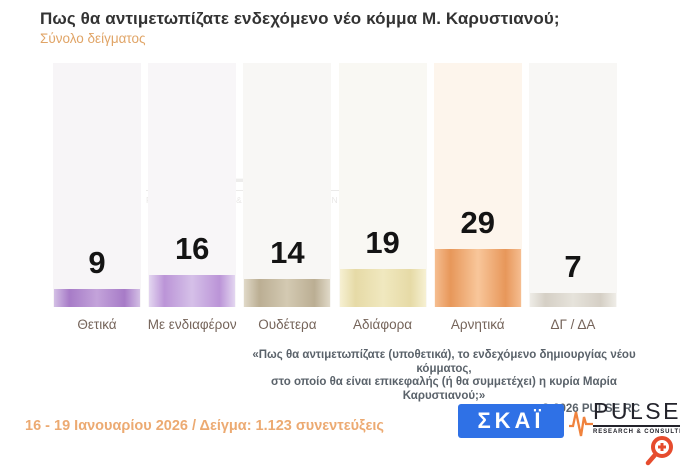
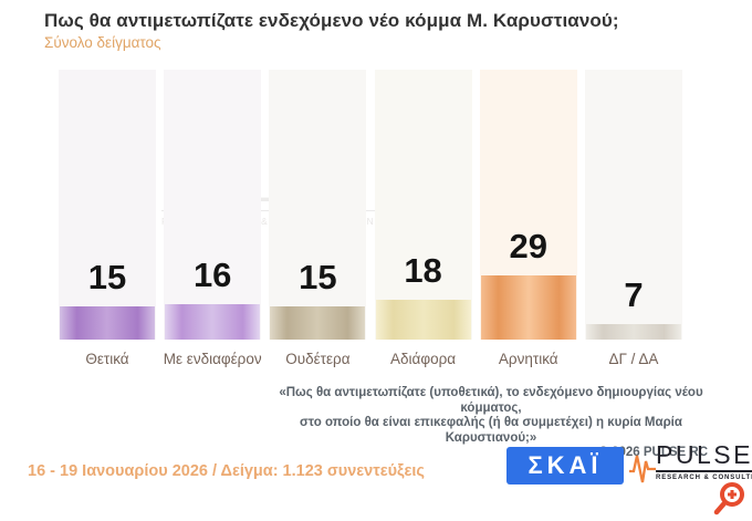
Θετικά: 9 -> 15
Ουδέτερα: 14 -> 15
Αδιάφορα: 19 -> 18
